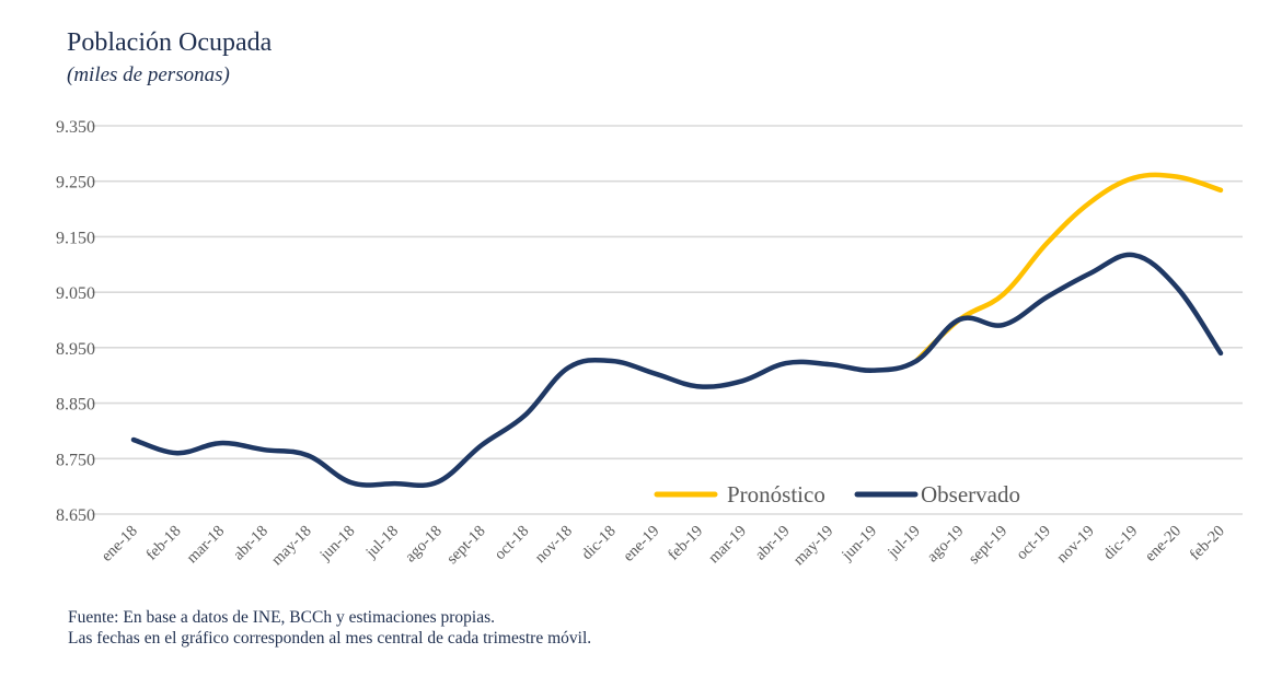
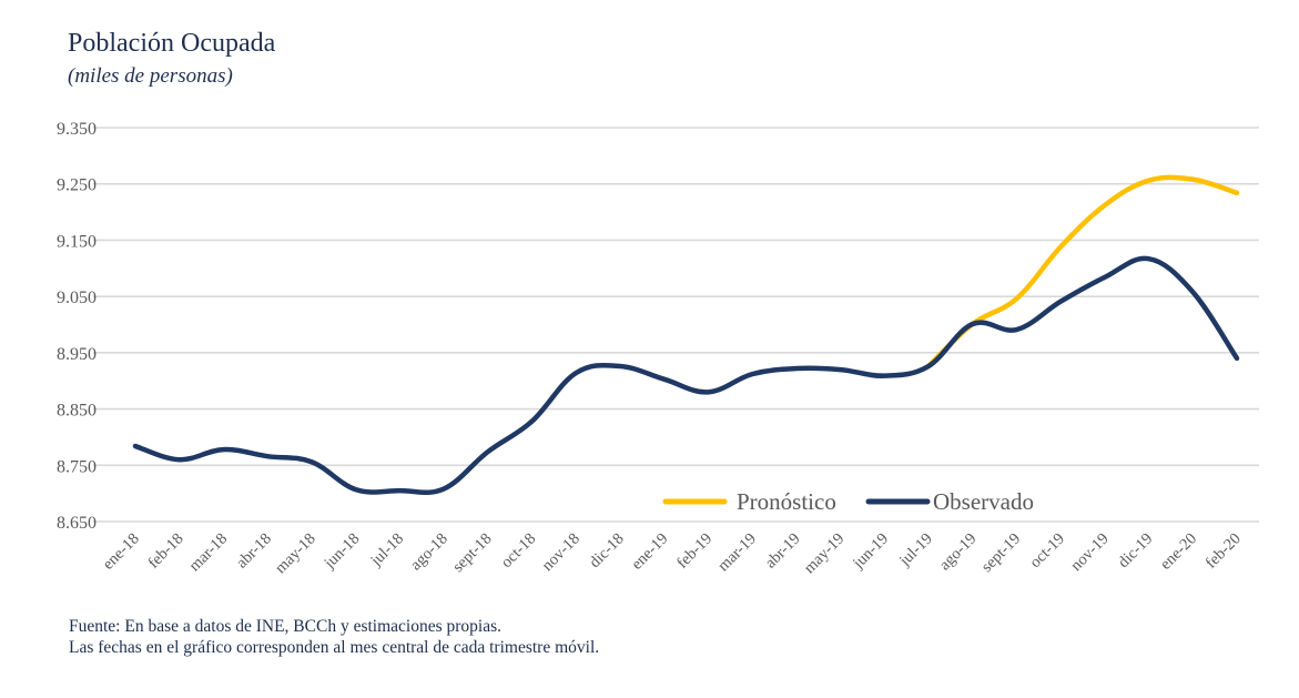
Observado/mar-19: 8890 -> 8910
